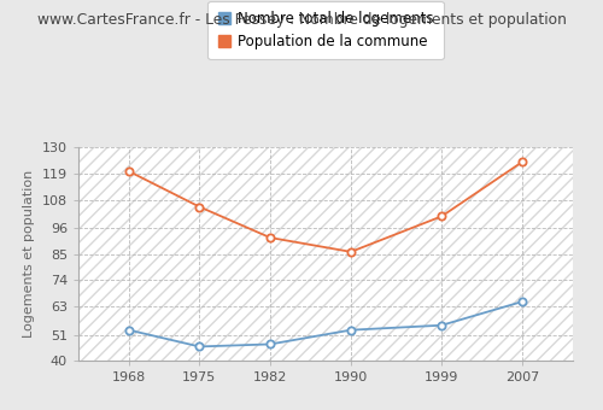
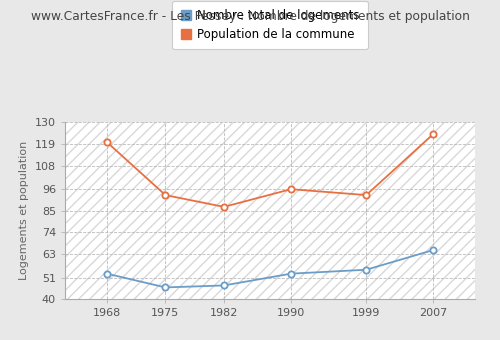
Population de la commune/1975: 105 -> 93
Population de la commune/1982: 92 -> 87
Population de la commune/1990: 86 -> 96
Population de la commune/1999: 101 -> 93
